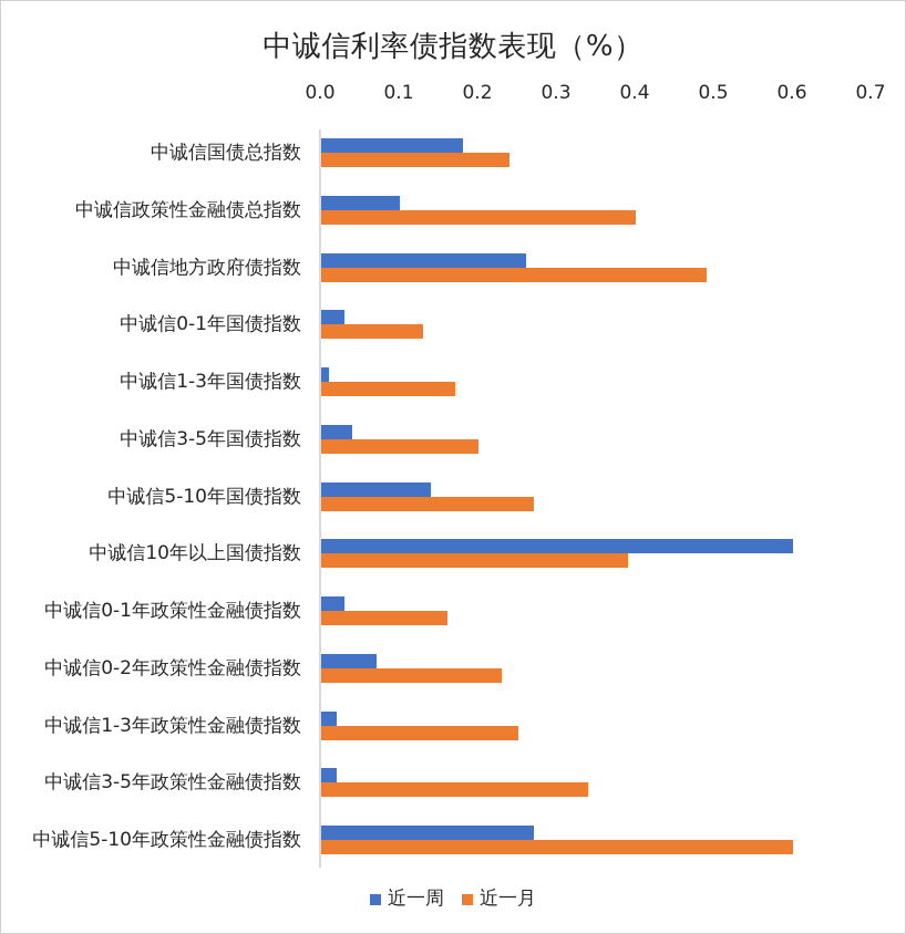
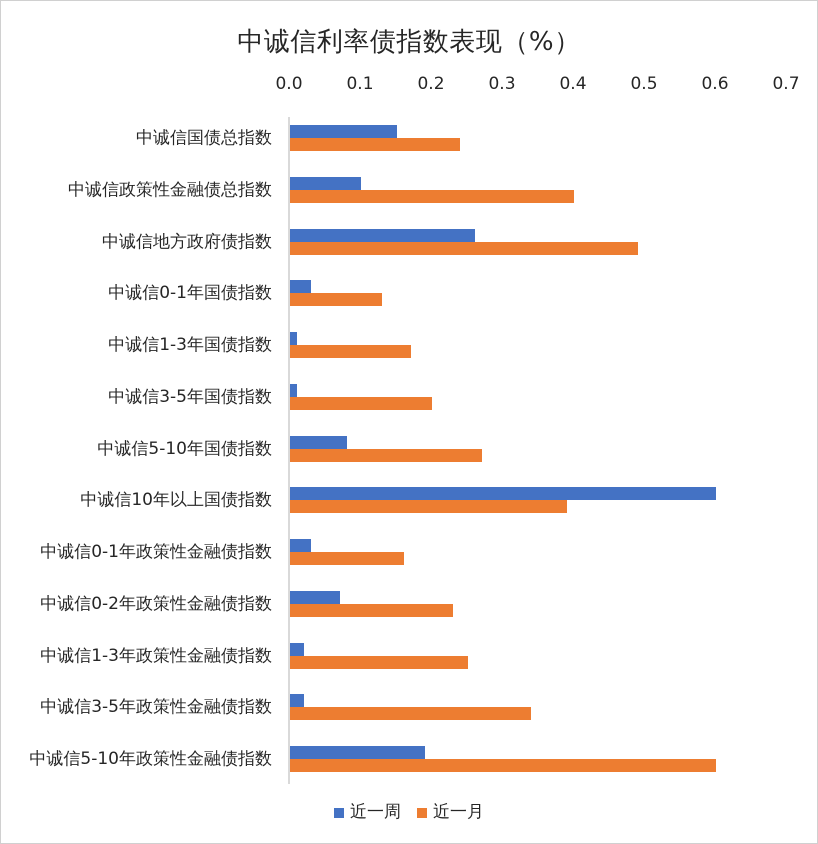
近一周/中诚信国债总指数: 0.18 -> 0.15
近一周/中诚信3-5年国债指数: 0.04 -> 0.01
近一周/中诚信5-10年国债指数: 0.14 -> 0.08
近一周/中诚信5-10年政策性金融债指数: 0.27 -> 0.19
